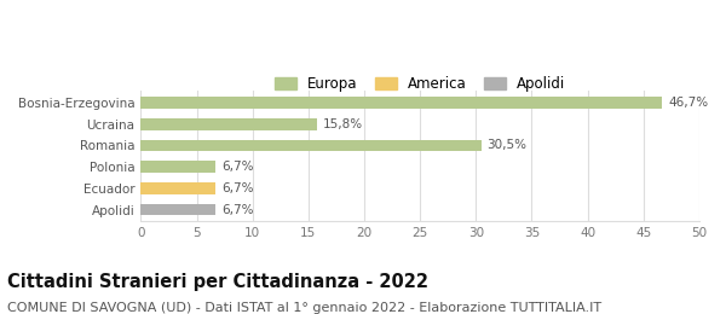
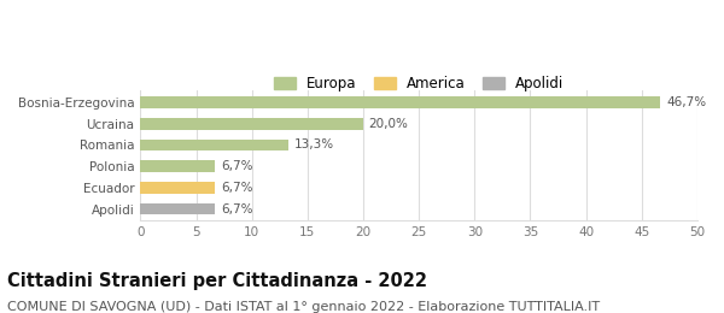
Ucraina: 15,8% -> 20,0%
Romania: 30,5% -> 13,3%
